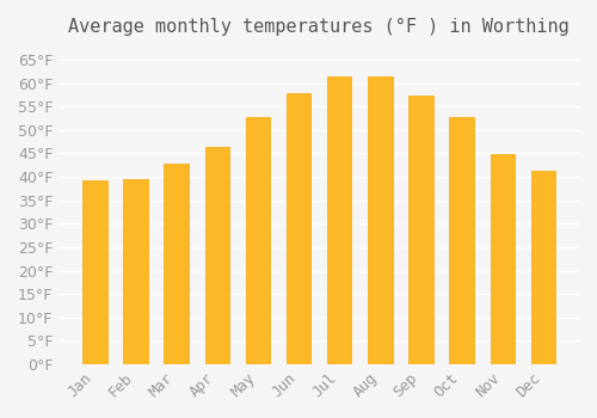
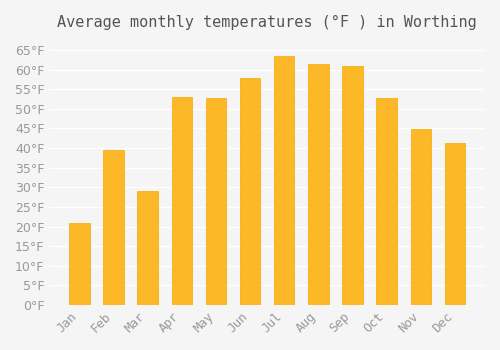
Jan: 39.2°F -> 21.0°F
Mar: 42.8°F -> 29.0°F
Apr: 46.4°F -> 53.0°F
Jul: 61.3°F -> 63.5°F
Sep: 57.4°F -> 61.0°F
